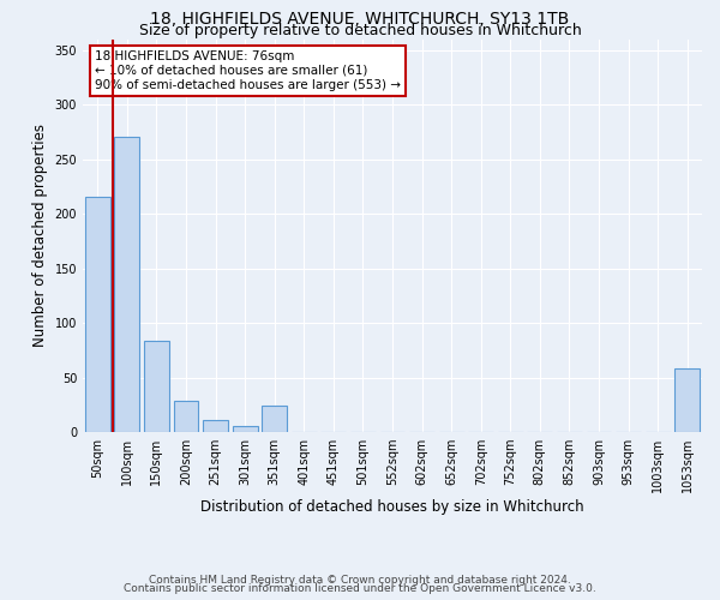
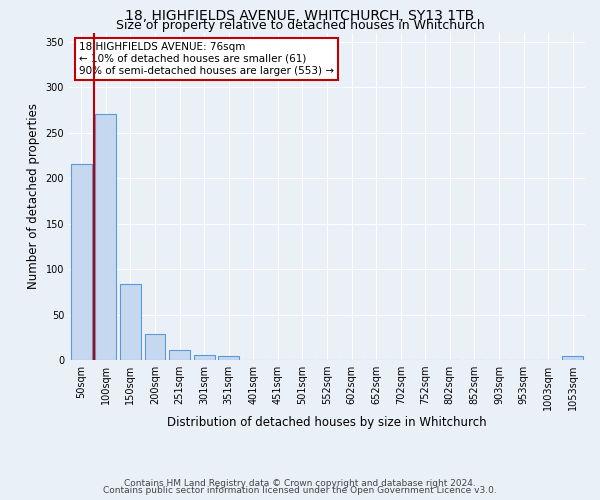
351sqm: 24 -> 4
1053sqm: 58 -> 4
